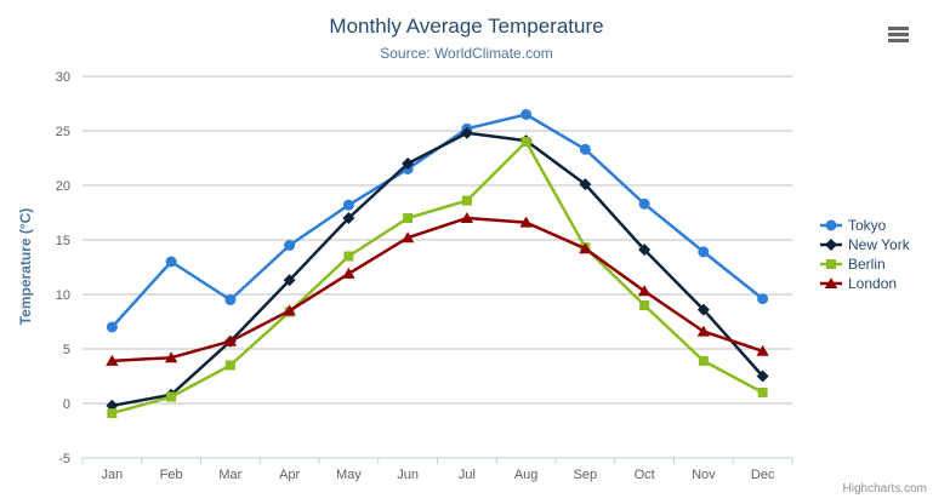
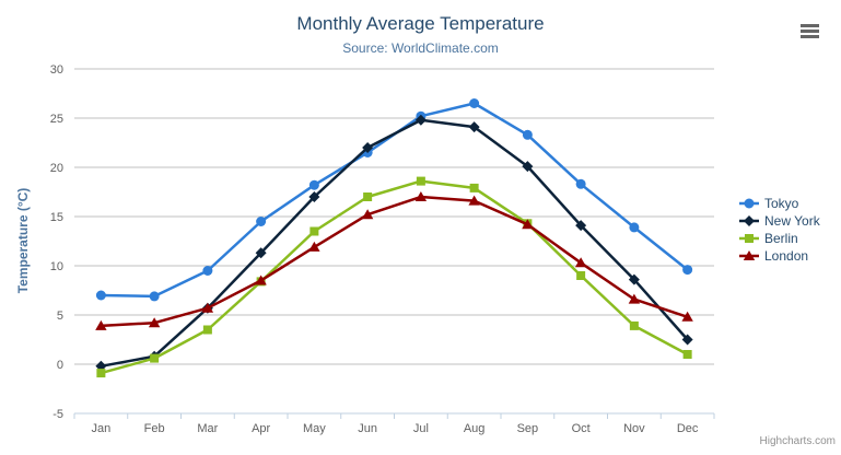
Tokyo/Feb: 13 -> 7
Berlin/Aug: 24 -> 18
